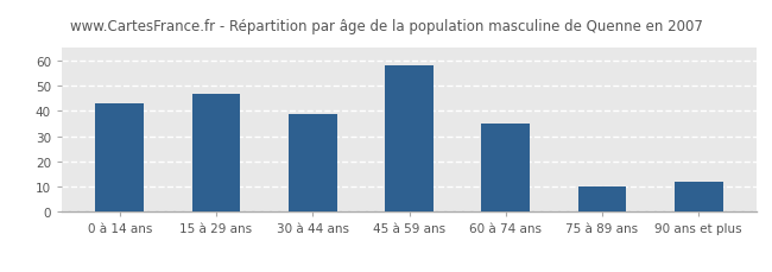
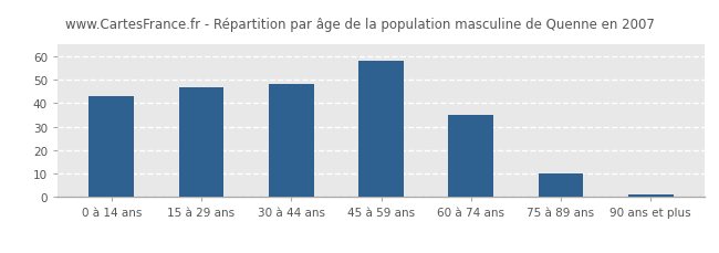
30 à 44 ans: 39 -> 48
90 ans et plus: 12 -> 1
